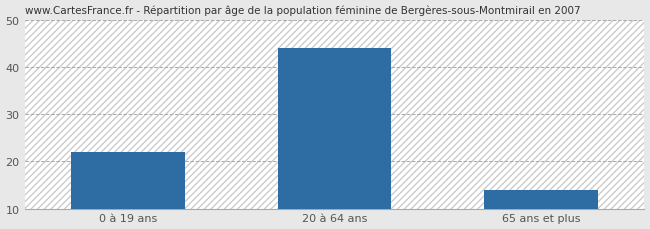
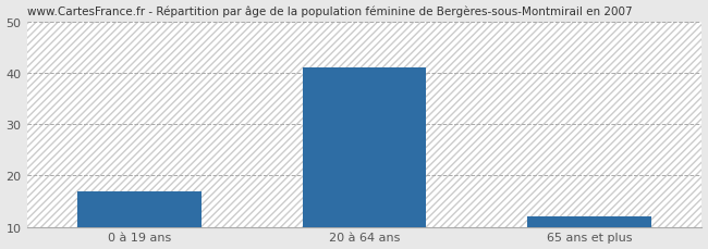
0 à 19 ans: 22 -> 17
20 à 64 ans: 44 -> 41
65 ans et plus: 14 -> 12
